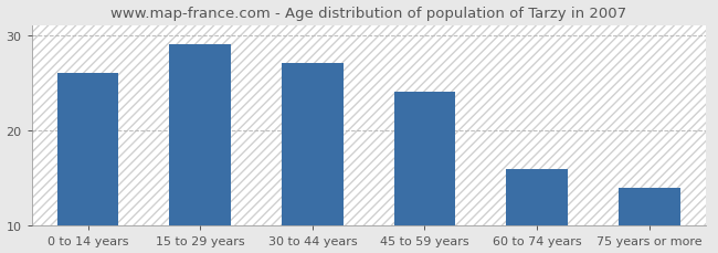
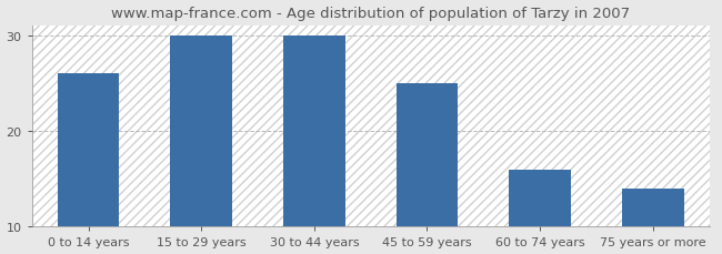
15 to 29 years: 29 -> 30
30 to 44 years: 27 -> 30
45 to 59 years: 24 -> 25
